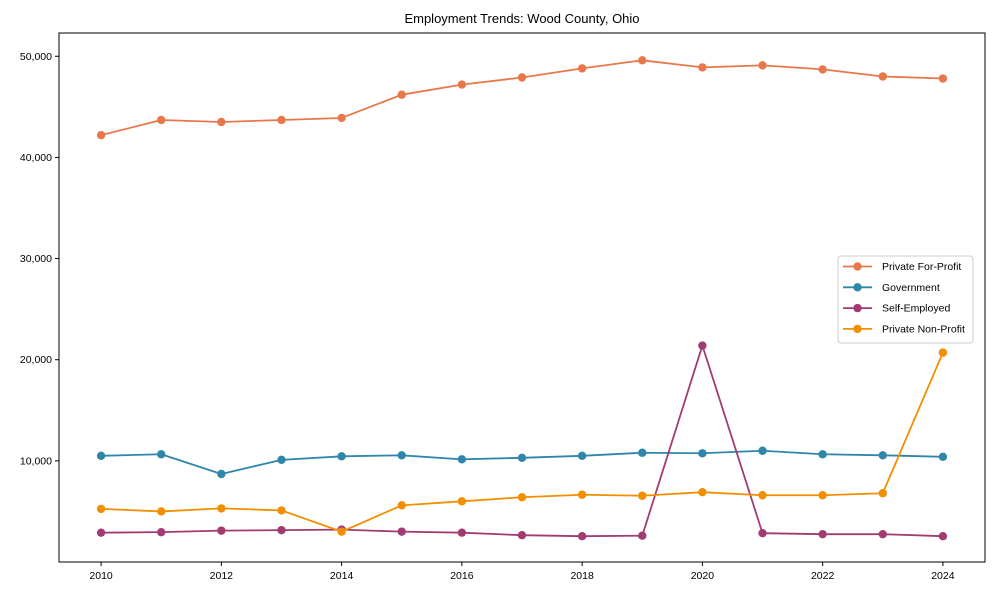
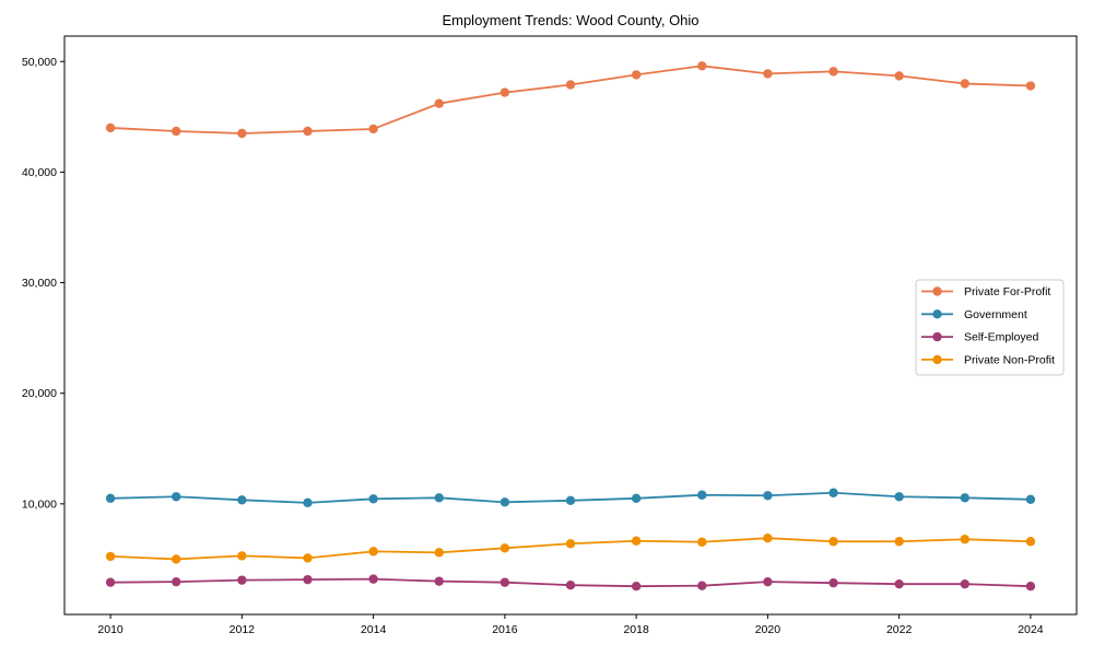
Private For-Profit/2010: 42200 -> 44000
Government/2012: 8700 -> 10400
Private Non-Profit/2014: 3000 -> 5700
Self-Employed/2020: 21400 -> 3000
Private Non-Profit/2024: 20700 -> 6600
